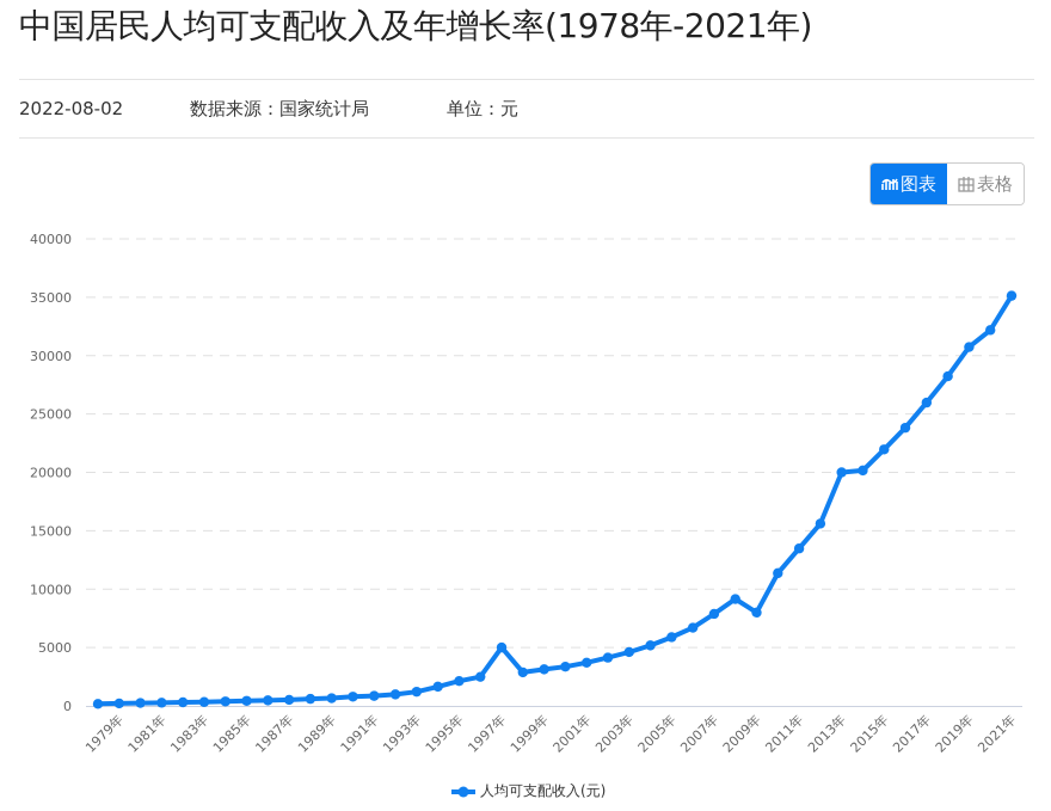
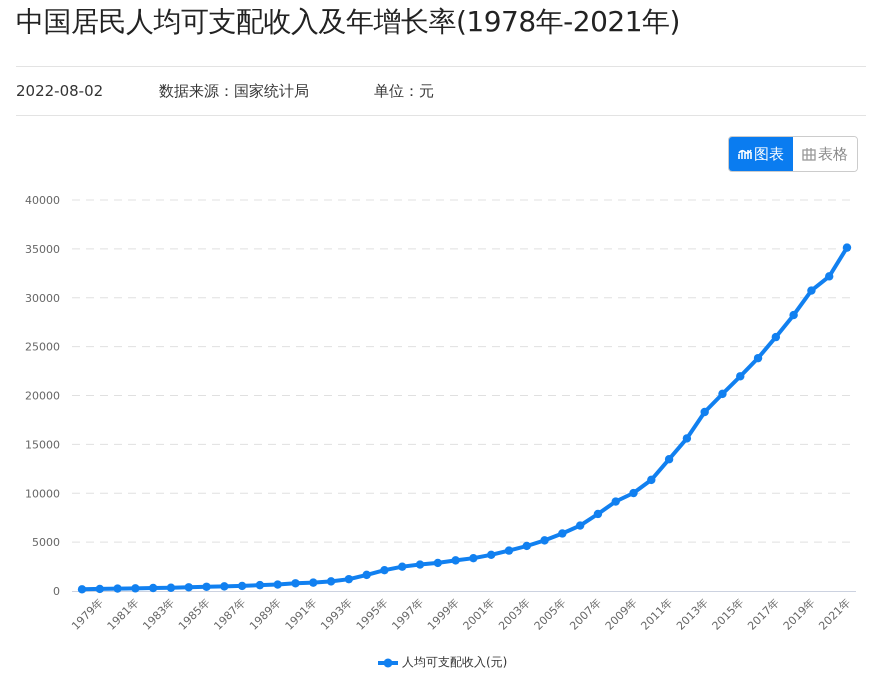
1997年: 5000 -> 3000
2009年: 8000 -> 10000
2013年: 20000 -> 18000
